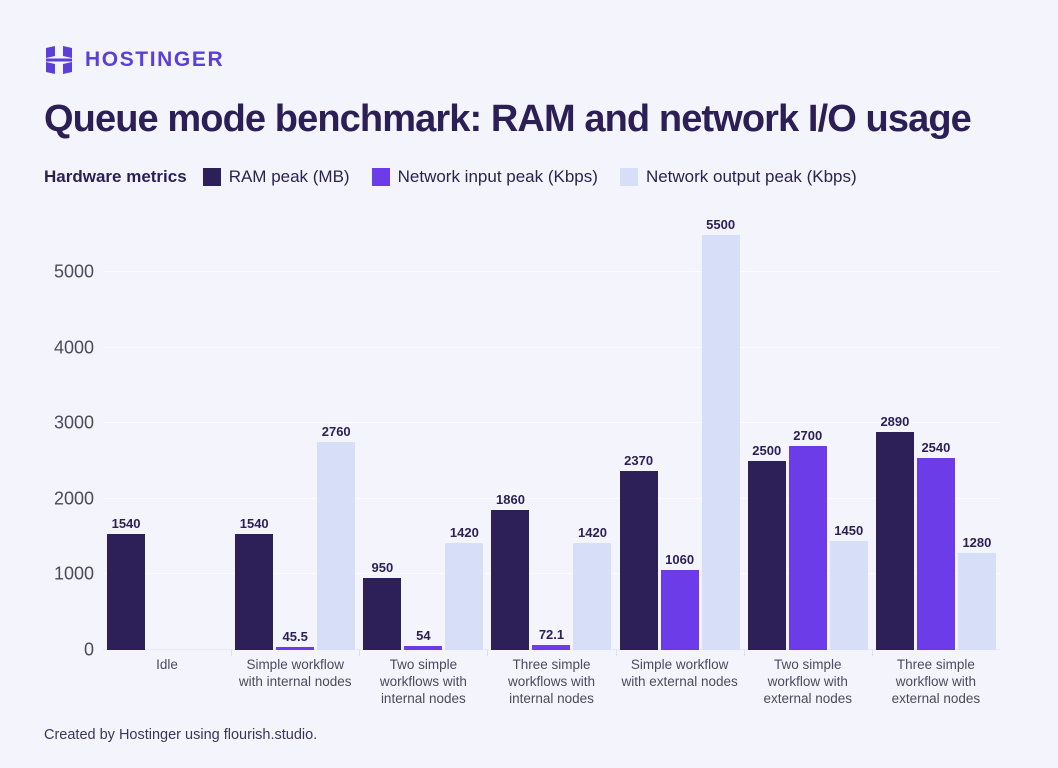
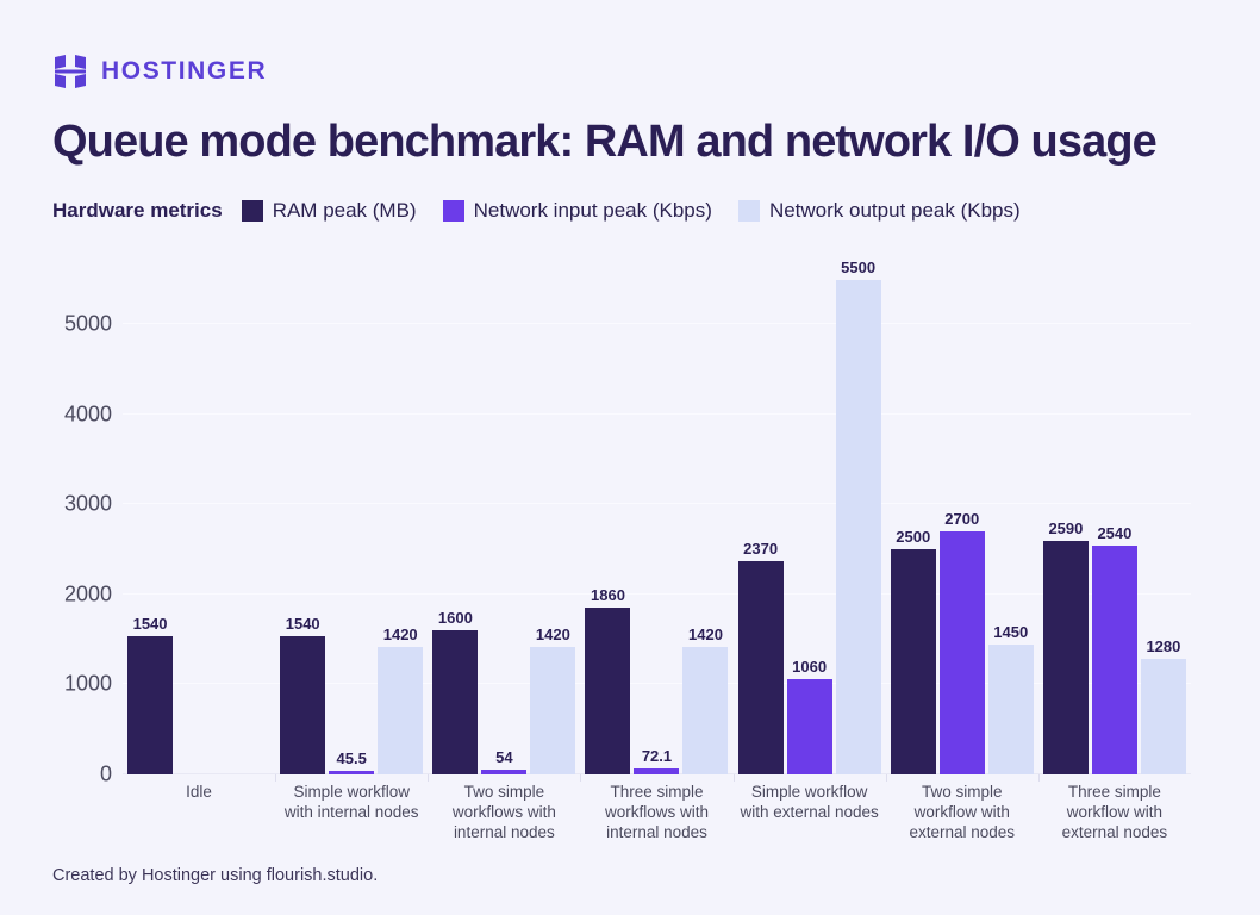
Network output peak (Kbps)/Simple workflow with internal nodes: 2760 -> 1420
RAM peak (MB)/Two simple workflows with internal nodes: 950 -> 1600
RAM peak (MB)/Three simple workflow with external nodes: 2890 -> 2590
